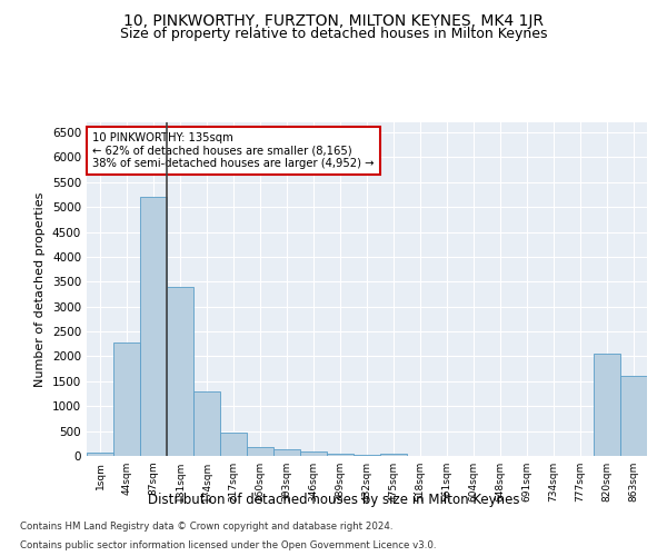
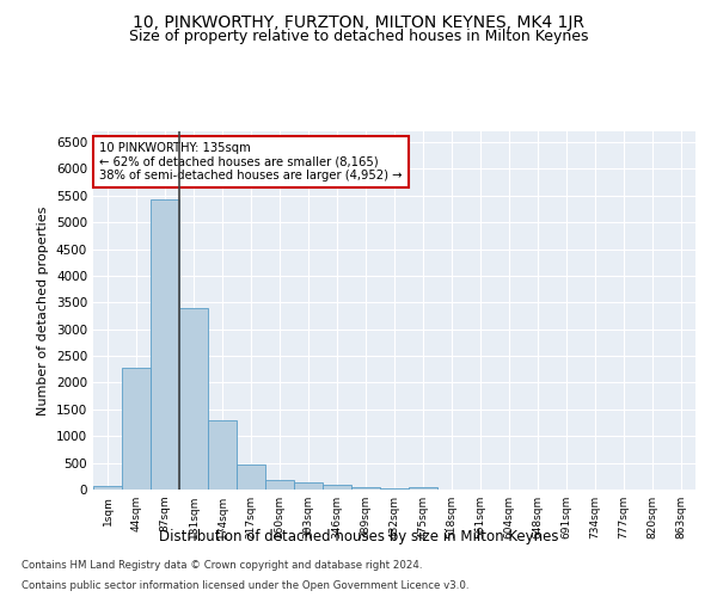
87sqm: 5200 -> 5430
820sqm: 2050 -> 0
863sqm: 1600 -> 0
